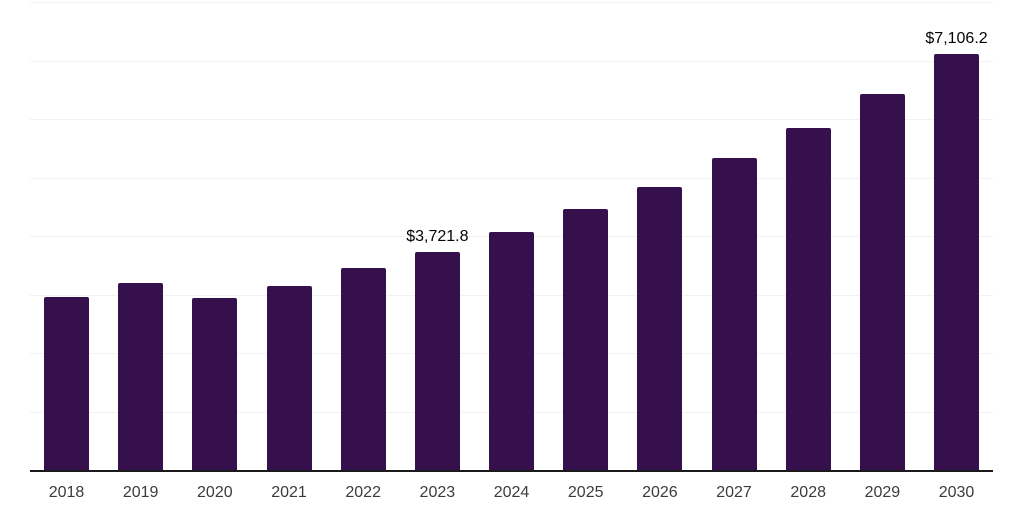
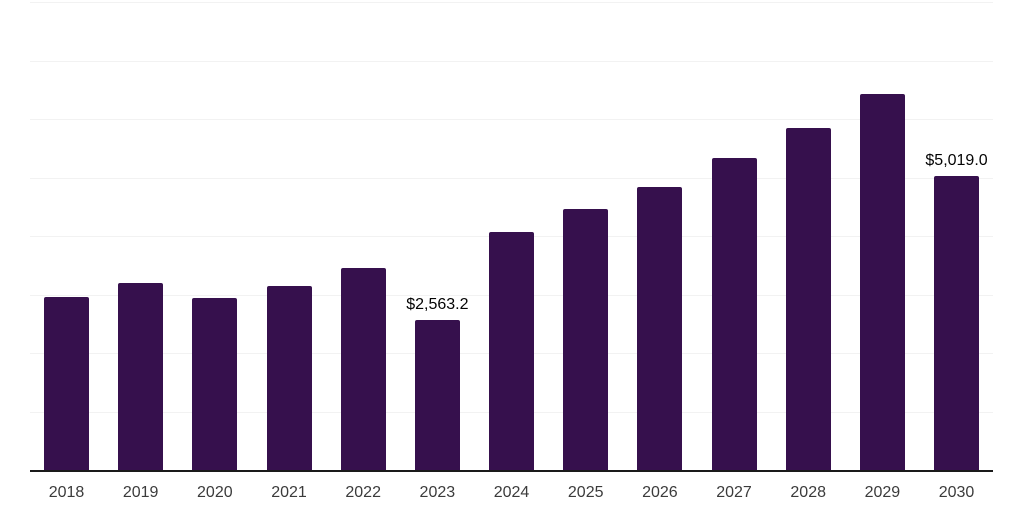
2023: $3,721.8 -> $2,563.2
2030: $7,106.2 -> $5,019.0
